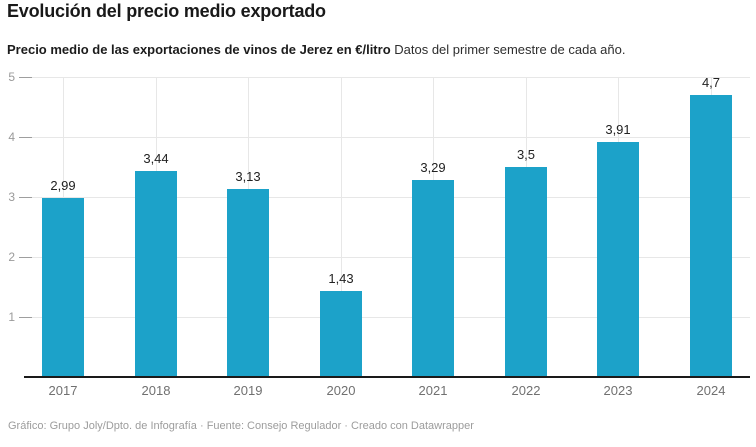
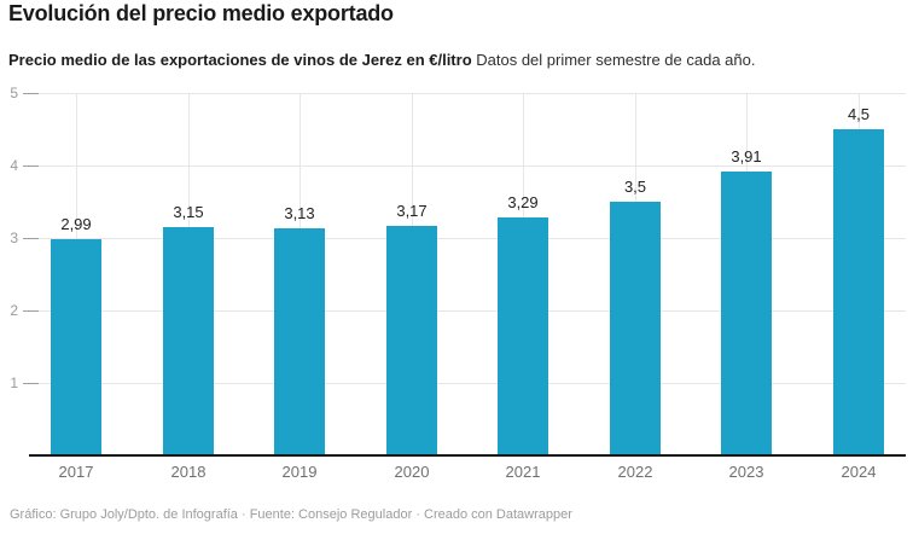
2018: 3,44 -> 3,15
2020: 1,43 -> 3,17
2024: 4,7 -> 4,5
